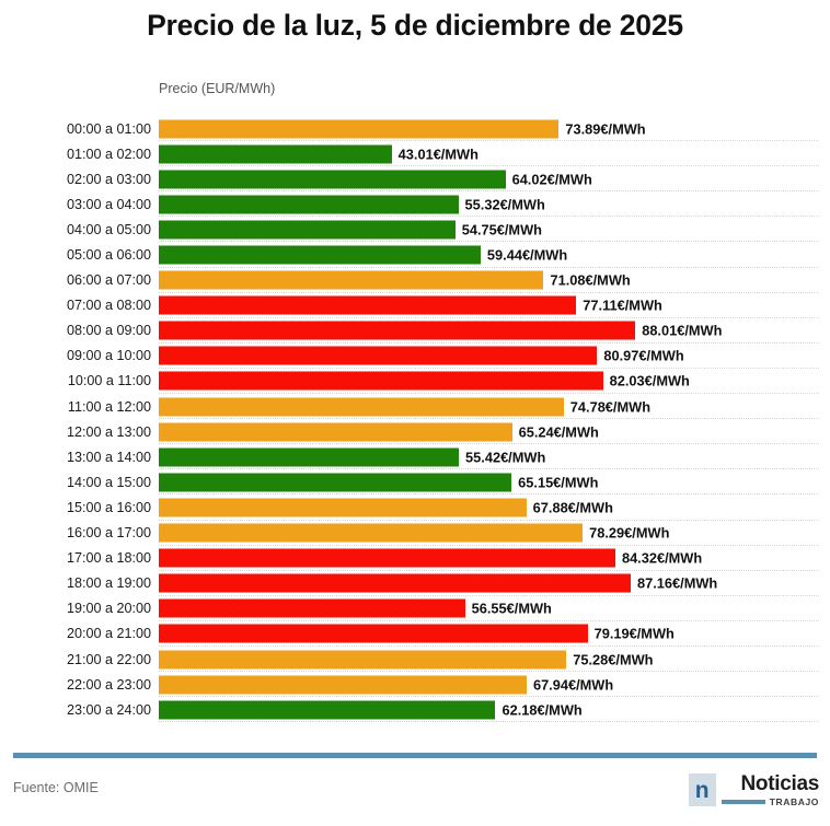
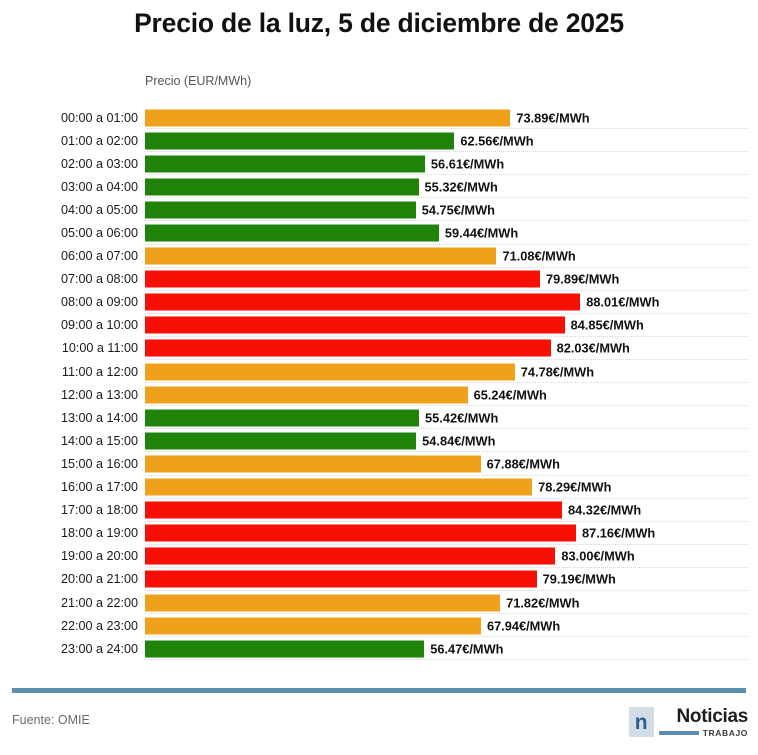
01:00 a 02:00: 43.01 -> 62.56
02:00 a 03:00: 64.02 -> 56.61
07:00 a 08:00: 77.11 -> 79.89
09:00 a 10:00: 80.97 -> 84.85
14:00 a 15:00: 65.15 -> 54.84
19:00 a 20:00: 56.55 -> 83.00
21:00 a 22:00: 75.28 -> 71.82
23:00 a 24:00: 62.18 -> 56.47
